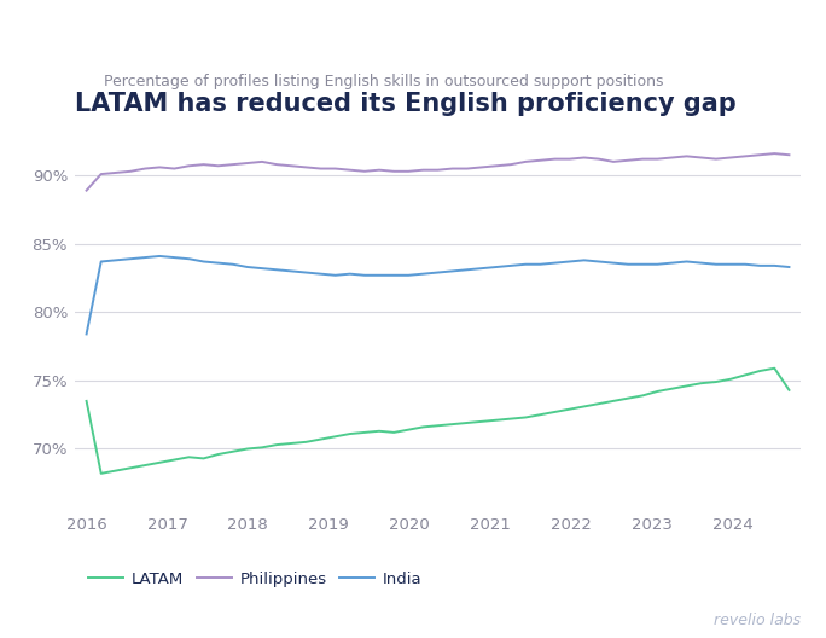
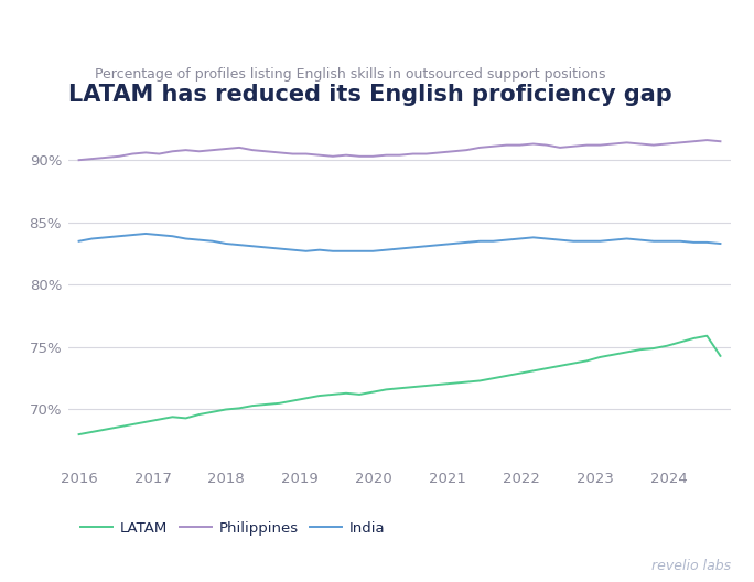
LATAM/2016: 73.5% -> 68.0%
Philippines/2016: 88.9% -> 90.0%
India/2016: 78.4% -> 83.5%
